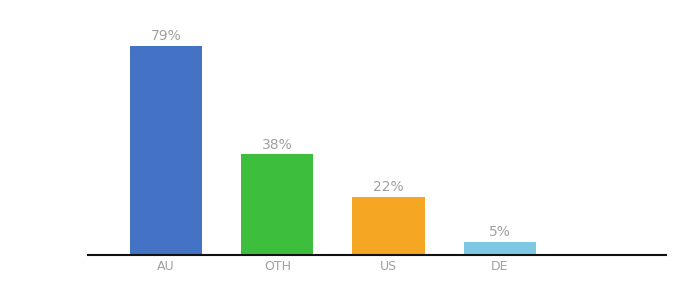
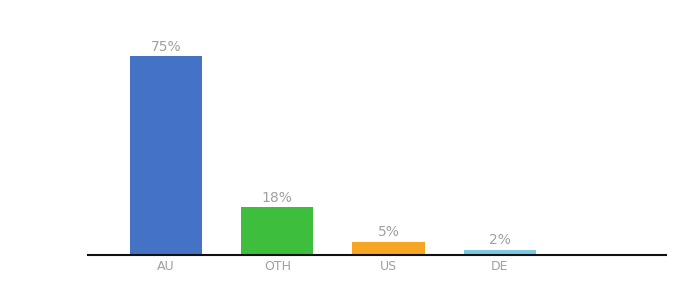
AU: 79% -> 75%
OTH: 38% -> 18%
US: 22% -> 5%
DE: 5% -> 2%
